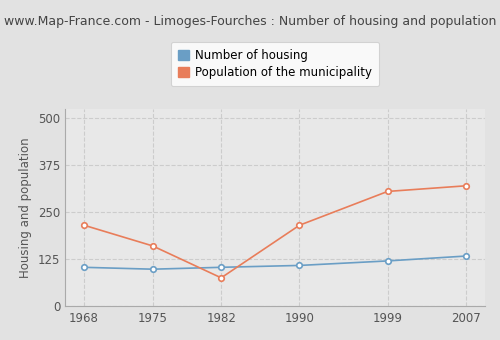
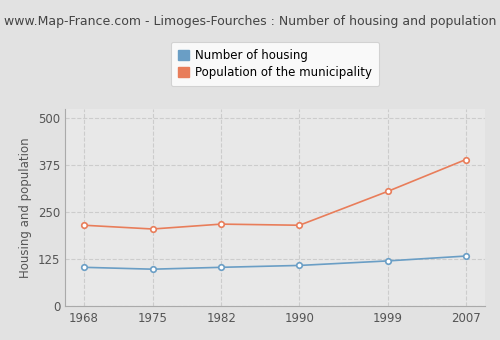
Population of the municipality/1975: 160 -> 205
Population of the municipality/1982: 75 -> 218
Population of the municipality/2007: 320 -> 390
